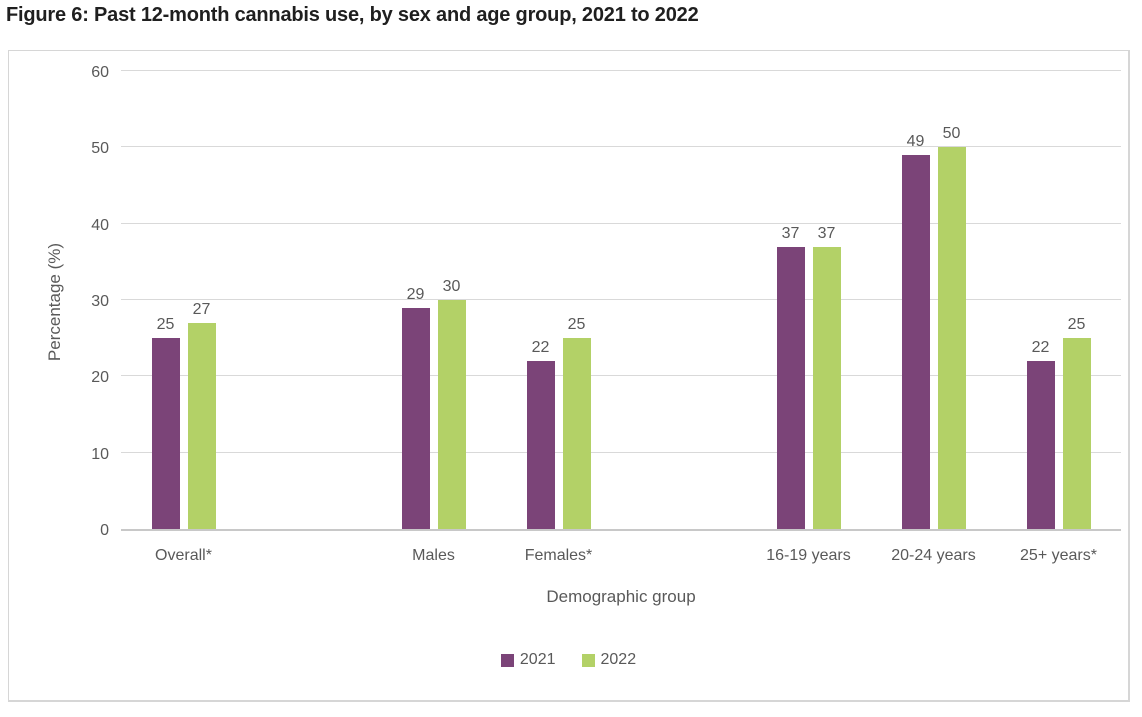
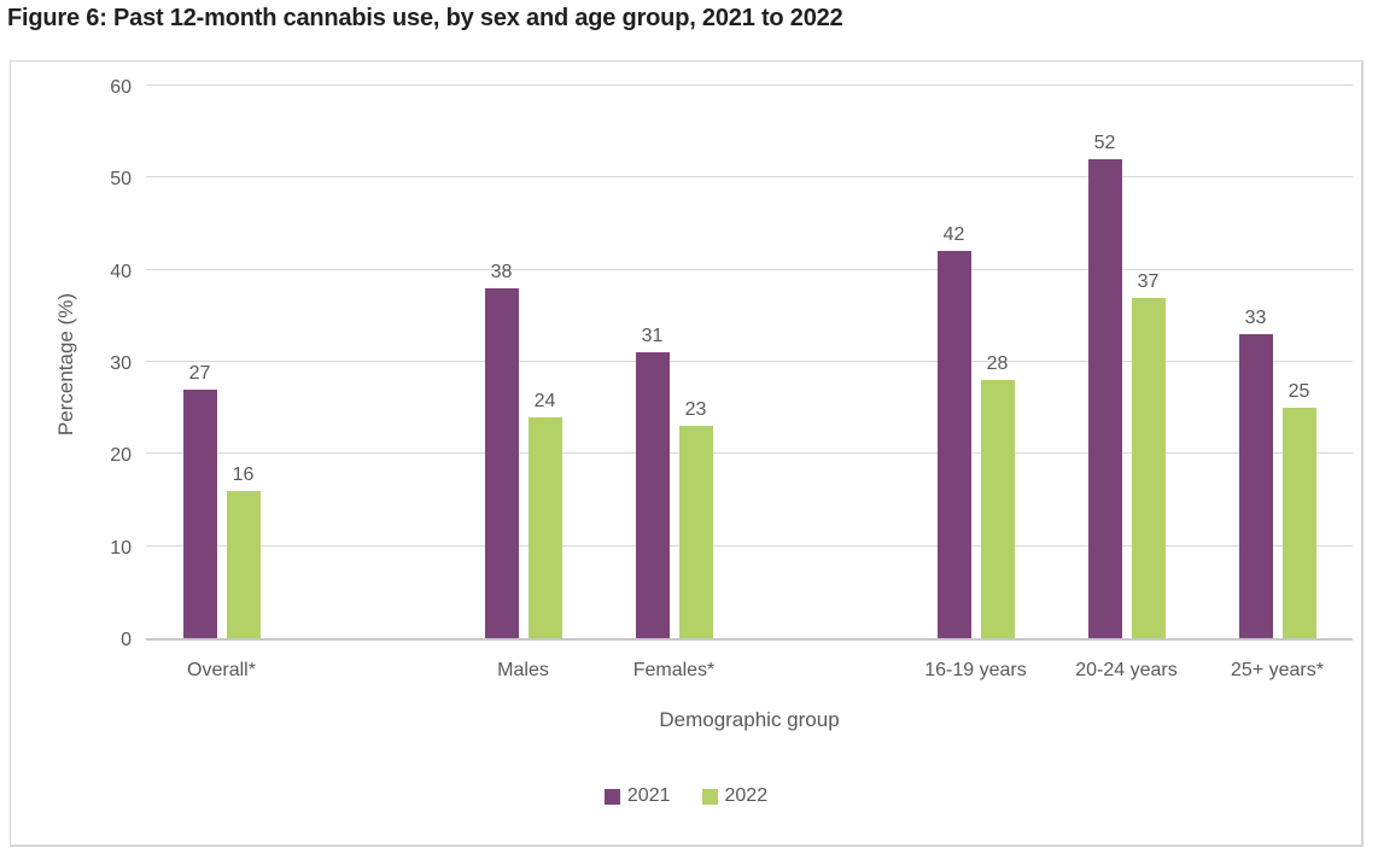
2021/Overall*: 25 -> 27
2022/Overall*: 27 -> 16
2021/Males: 29 -> 38
2022/Males: 30 -> 24
2021/Females*: 22 -> 31
2022/Females*: 25 -> 23
2021/16-19 years: 37 -> 42
2022/16-19 years: 37 -> 28
2021/20-24 years: 49 -> 52
2022/20-24 years: 50 -> 37
2021/25+ years*: 22 -> 33
